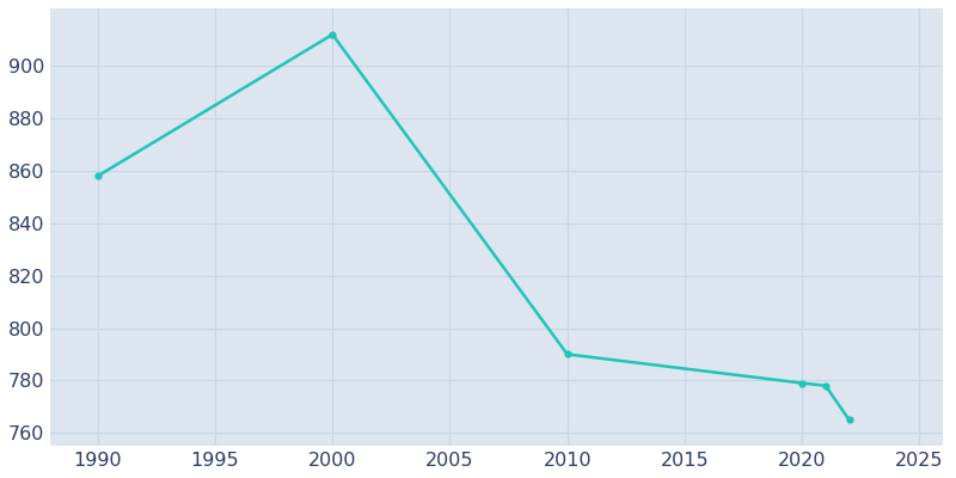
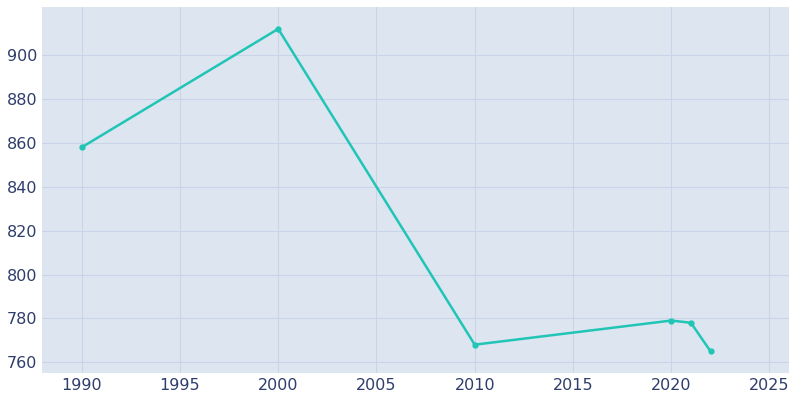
2010: 790 -> 768
